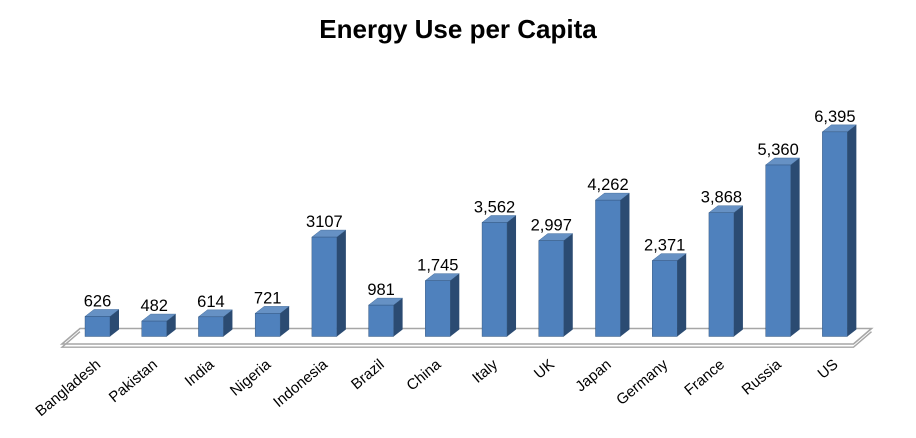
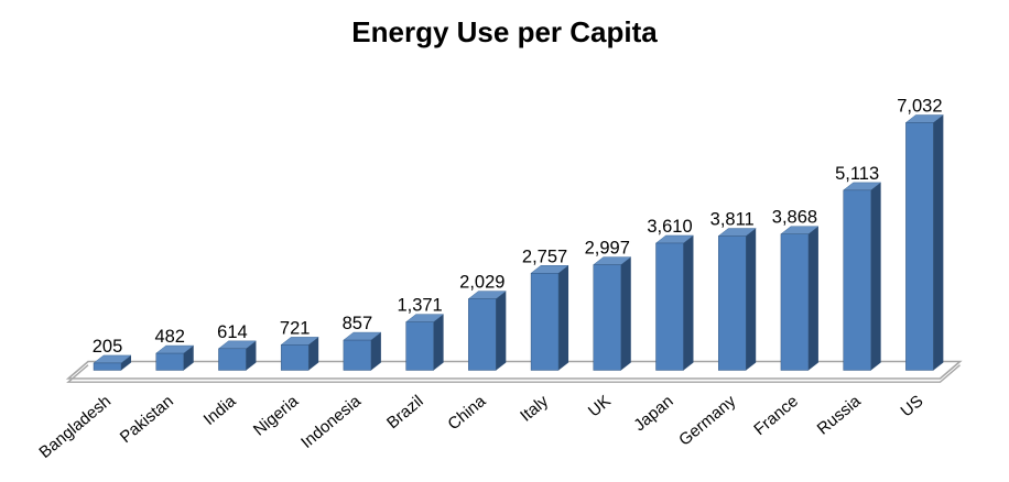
Bangladesh: 626 -> 205
Indonesia: 3107 -> 857
Brazil: 981 -> 1,371
China: 1,745 -> 2,029
Italy: 3,562 -> 2,757
Japan: 4,262 -> 3,610
Germany: 2,371 -> 3,811
Russia: 5,360 -> 5,113
US: 6,395 -> 7,032
